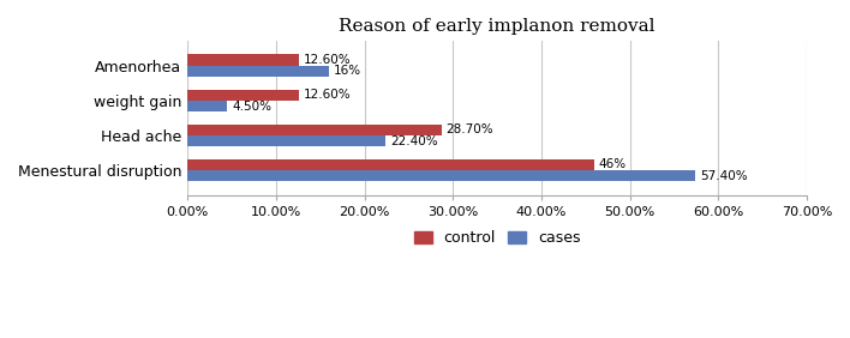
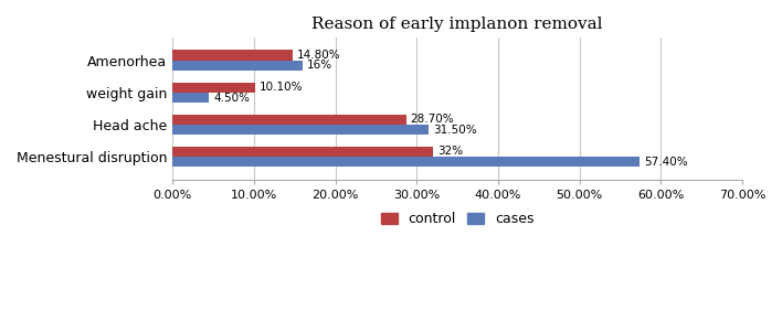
control/Amenorhea: 12.60% -> 14.80%
control/weight gain: 12.60% -> 10.10%
cases/Head ache: 22.40% -> 31.50%
control/Menestural disruption: 46% -> 32%
